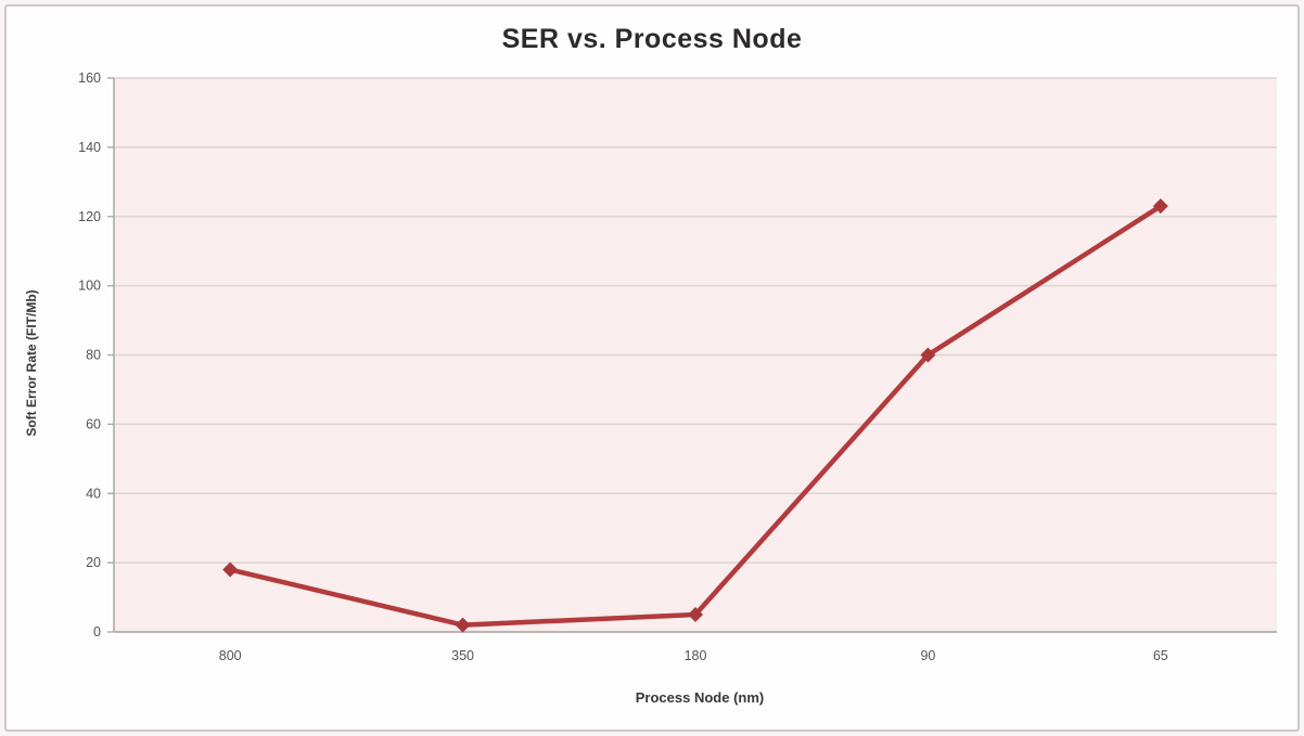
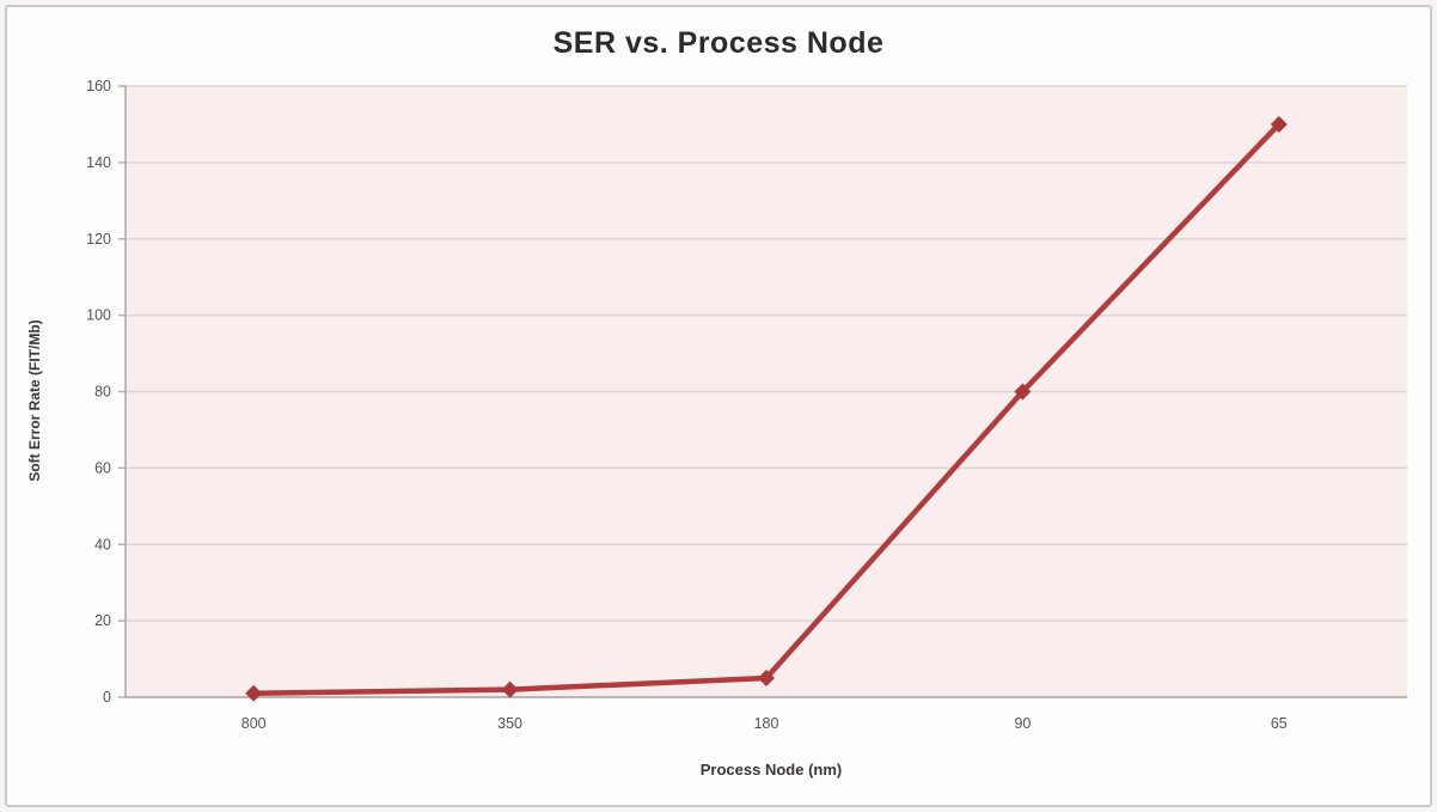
800: 18 -> 1
65: 123 -> 150
